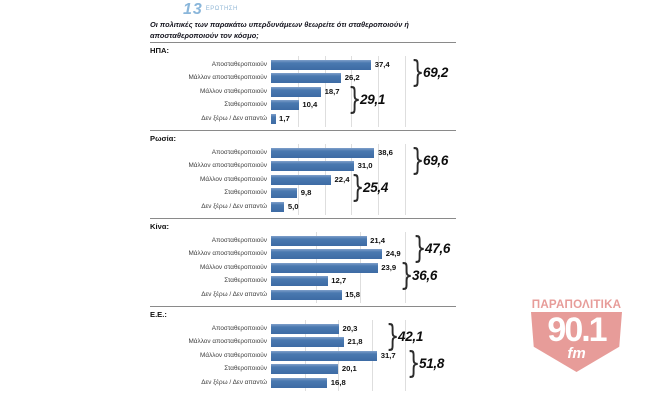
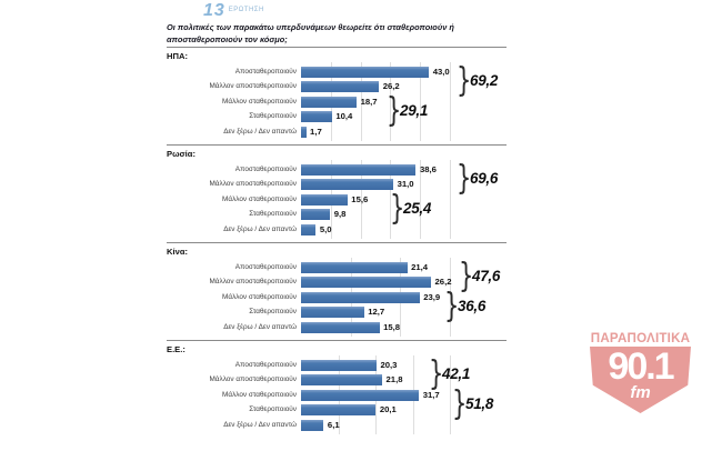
ΗΠΑ:/Αποσταθεροποιούν: 37,4 -> 43,0
Ρωσία:/Μάλλον σταθεροποιούν: 22,4 -> 15,6
Κίνα:/Μάλλον αποσταθεροποιούν: 24,9 -> 26,2
Ε.Ε.:/Δεν ξέρω / Δεν απαντώ: 16,8 -> 6,1
